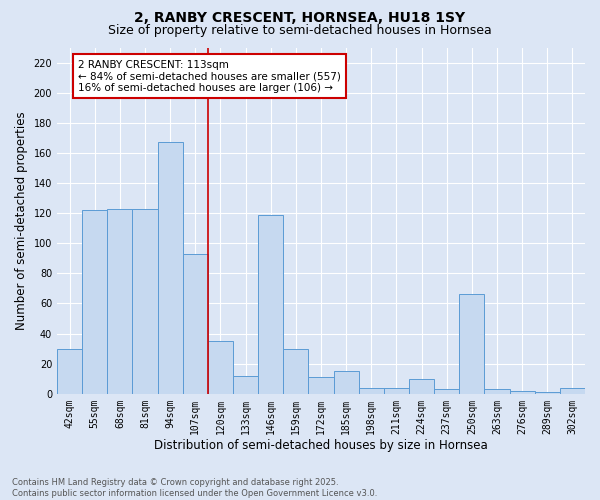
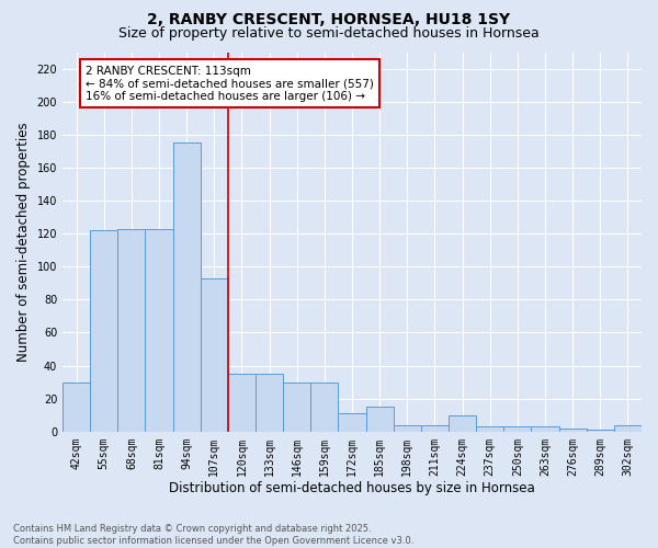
94sqm: 167 -> 175
133sqm: 12 -> 35
146sqm: 119 -> 30
250sqm: 66 -> 3
